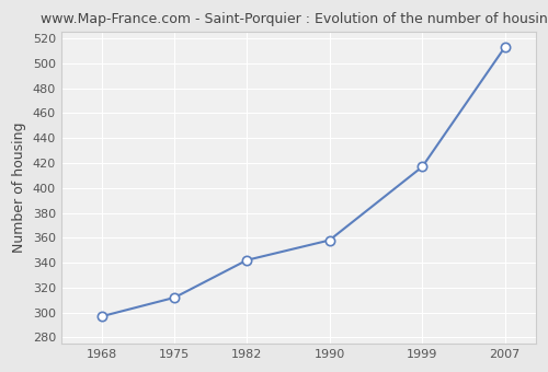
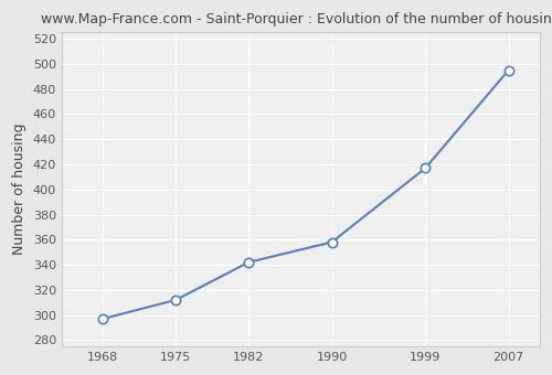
2007: 513 -> 495
